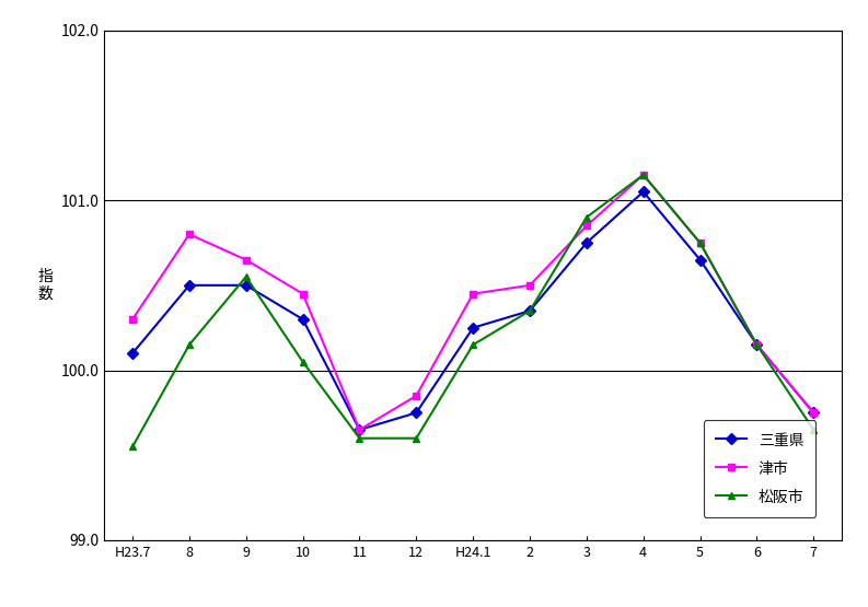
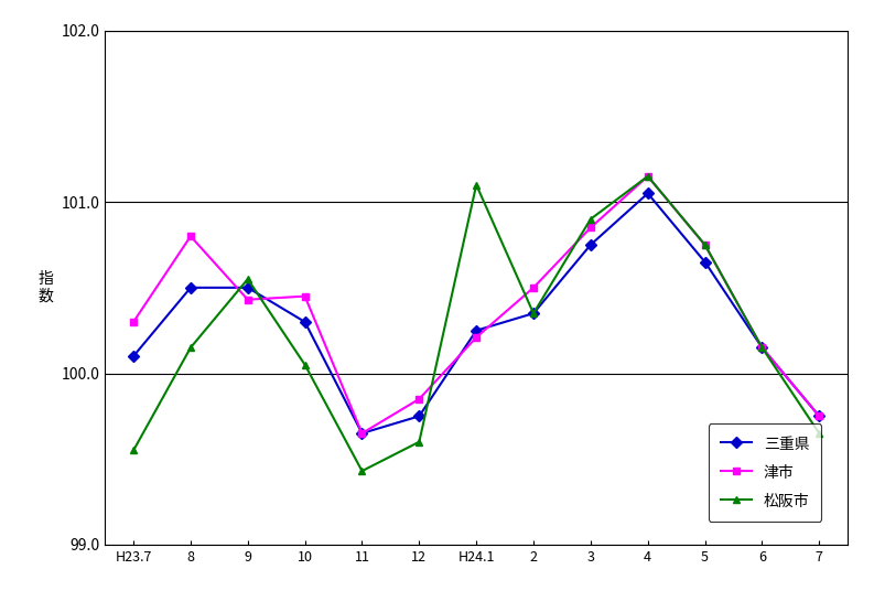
津市/9: 100.65 -> 100.43
松阪市/11: 99.60 -> 99.43
津市/H24.1: 100.45 -> 100.21
松阪市/H24.1: 100.15 -> 101.10
